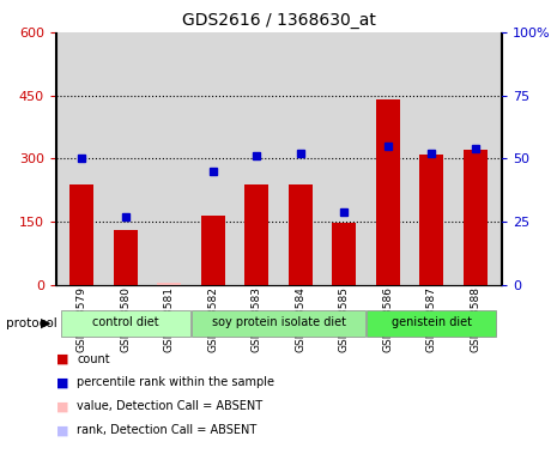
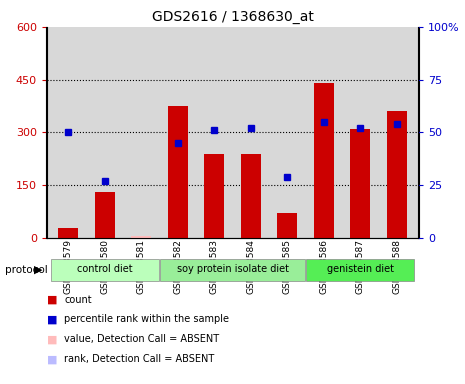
GSM158579: 240 -> 30
GSM158582: 165 -> 375
GSM158585: 148 -> 70
GSM158588: 320 -> 360
